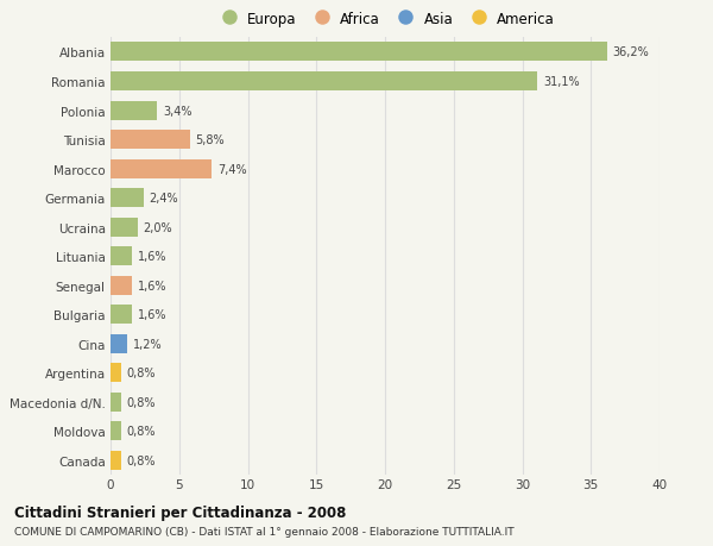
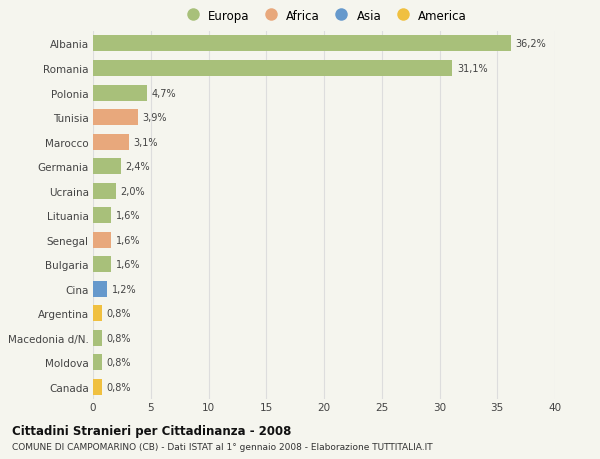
Polonia: 3,4% -> 4,7%
Tunisia: 5,8% -> 3,9%
Marocco: 7,4% -> 3,1%
